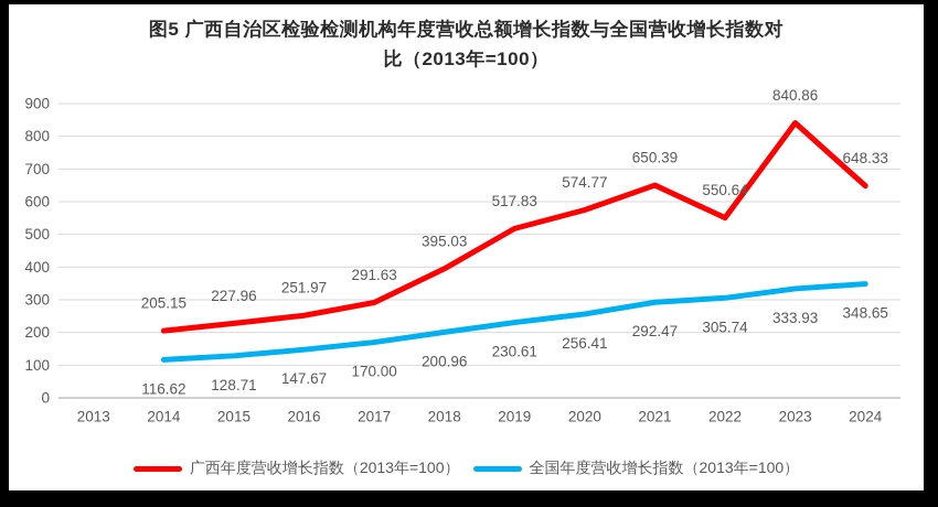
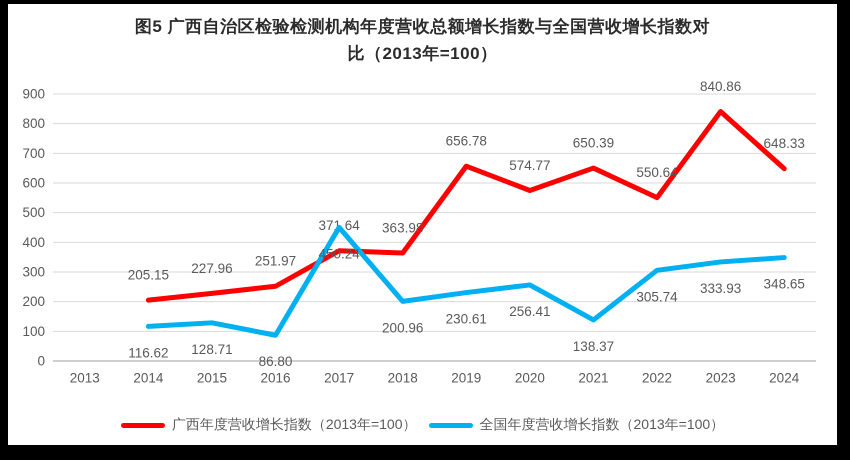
全国年度营收增长指数（2013年=100）/2016: 147.67 -> 86.80
广西年度营收增长指数（2013年=100）/2017: 291.63 -> 371.64
全国年度营收增长指数（2013年=100）/2017: 170.00 -> 450.24
广西年度营收增长指数（2013年=100）/2018: 395.03 -> 363.98
广西年度营收增长指数（2013年=100）/2019: 517.83 -> 656.78
全国年度营收增长指数（2013年=100）/2021: 292.47 -> 138.37
